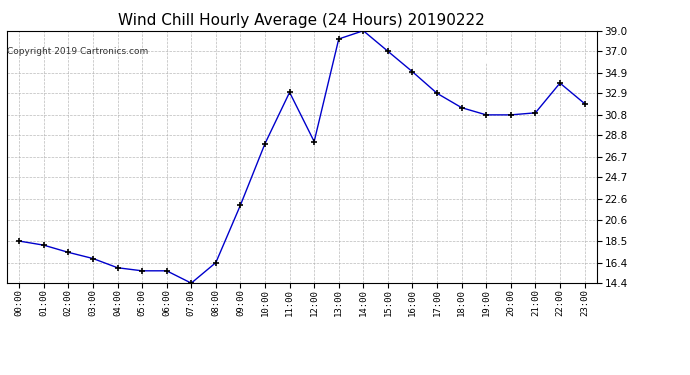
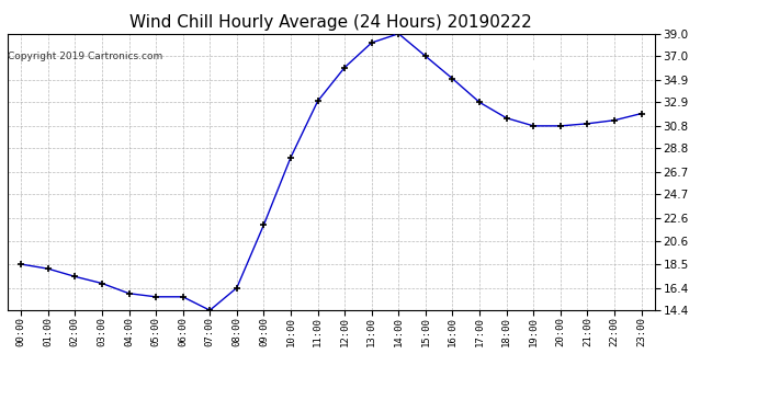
12:00: 28.2 -> 36.0
22:00: 33.9 -> 31.3
